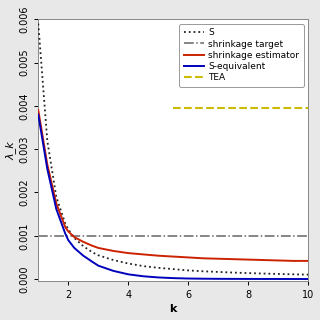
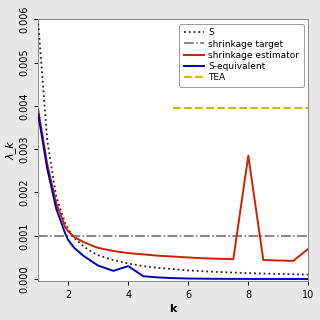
S-equivalent/4: 0.00011 -> 0.00030
shrinkage estimator/8: 0.00045 -> 0.00285
shrinkage estimator/10: 0.00042 -> 0.00070
